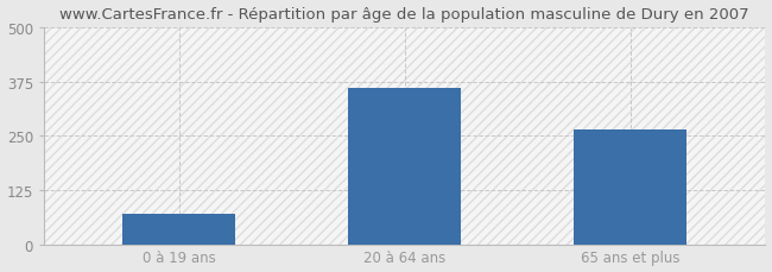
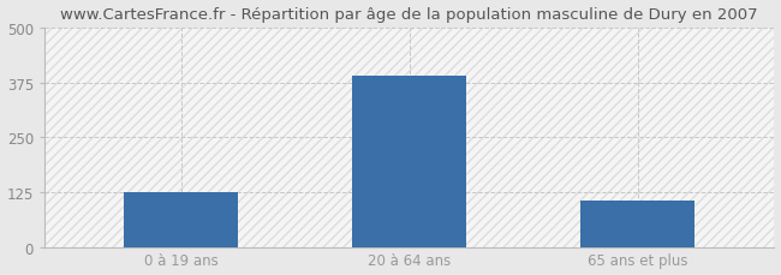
0 à 19 ans: 70 -> 125
20 à 64 ans: 360 -> 390
65 ans et plus: 265 -> 105
